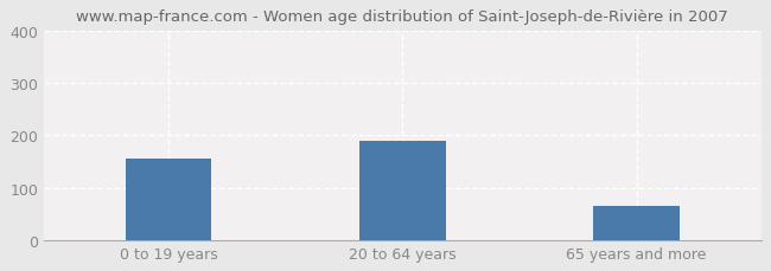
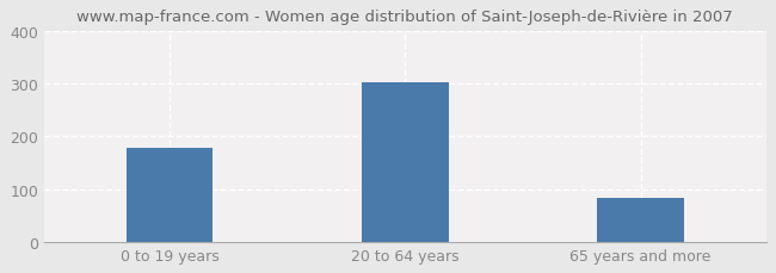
0 to 19 years: 155 -> 178
20 to 64 years: 190 -> 302
65 years and more: 65 -> 84
